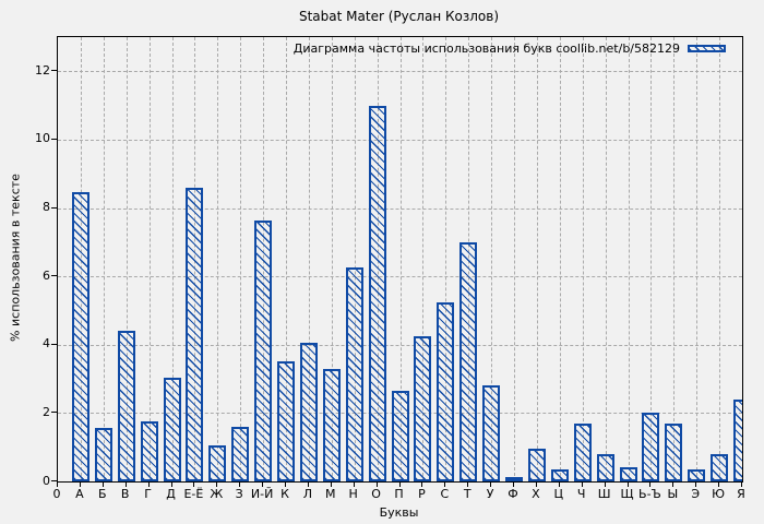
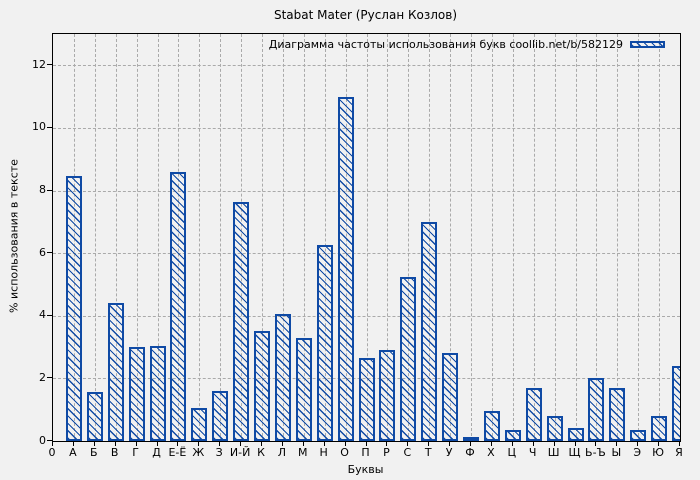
Г: 1.8 -> 3.0
Р: 4.2 -> 2.9
